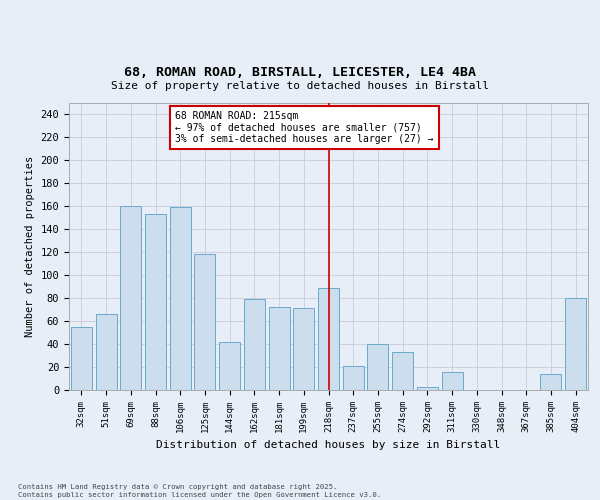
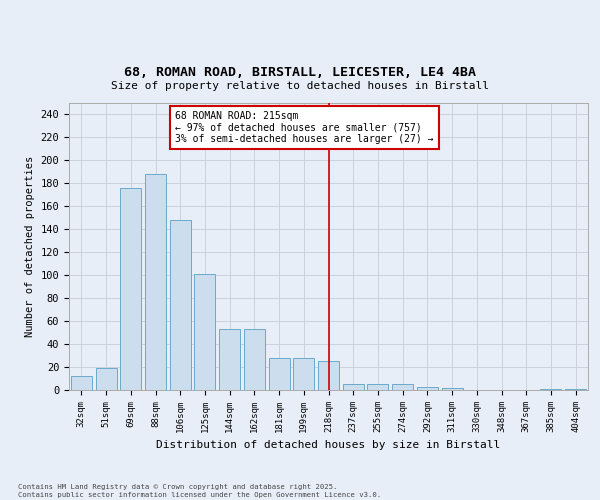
32sqm: 55 -> 12
51sqm: 66 -> 19
69sqm: 160 -> 176
88sqm: 153 -> 188
106sqm: 159 -> 148
125sqm: 118 -> 101
144sqm: 42 -> 53
162sqm: 79 -> 53
181sqm: 72 -> 28
199sqm: 71 -> 28
218sqm: 89 -> 25
237sqm: 21 -> 5
255sqm: 40 -> 5
274sqm: 33 -> 5
311sqm: 16 -> 2
385sqm: 14 -> 1
404sqm: 80 -> 1
